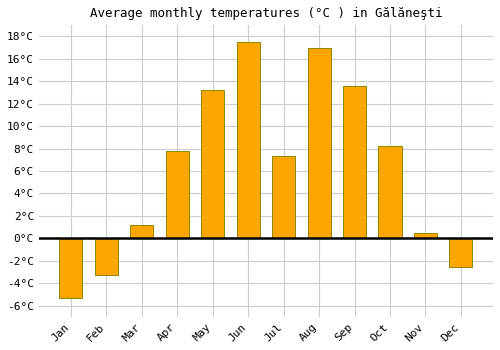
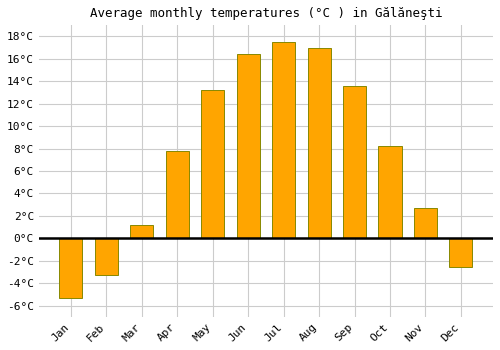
Jun: 17.5°C -> 16.4°C
Jul: 7.3°C -> 17.5°C
Nov: 0.5°C -> 2.7°C
